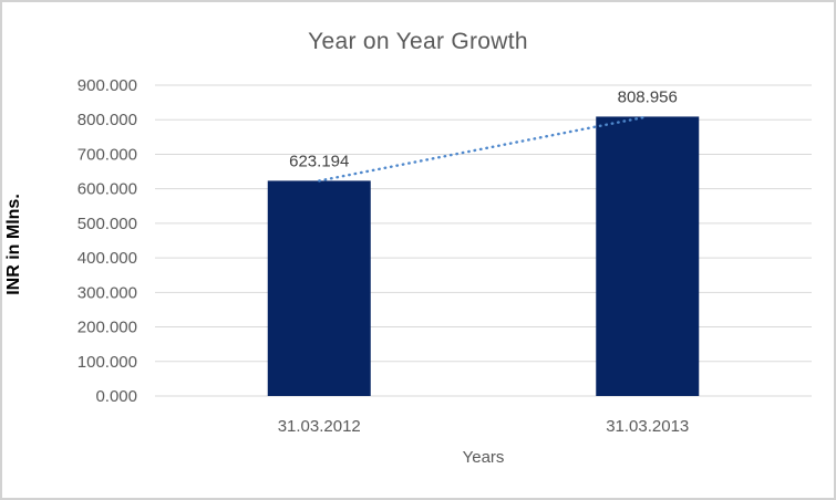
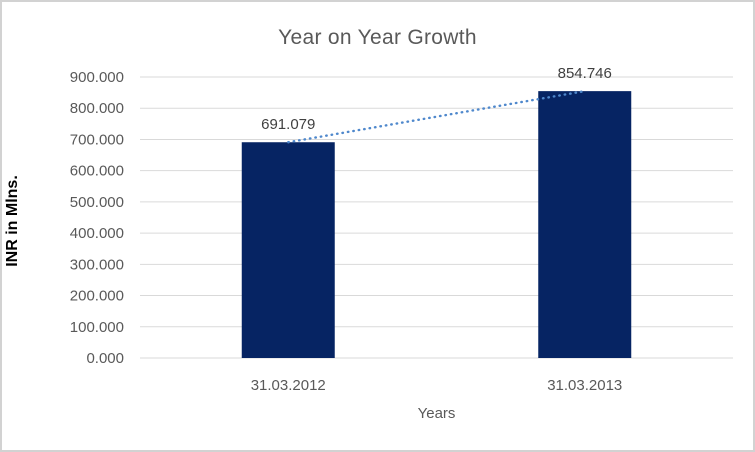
31.03.2012: 623.194 -> 691.079
31.03.2013: 808.956 -> 854.746
